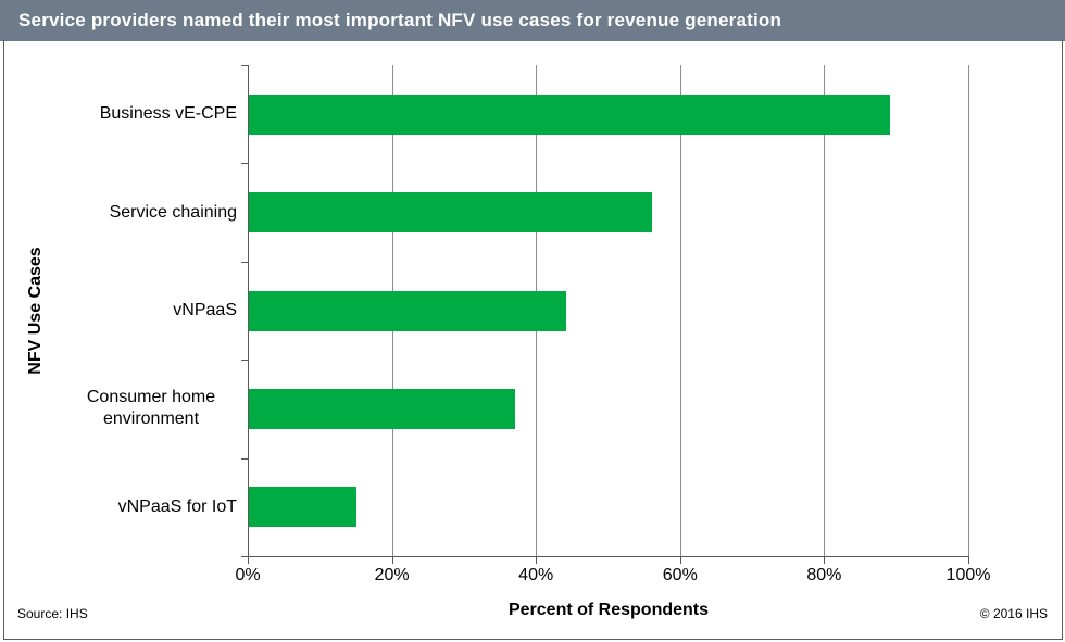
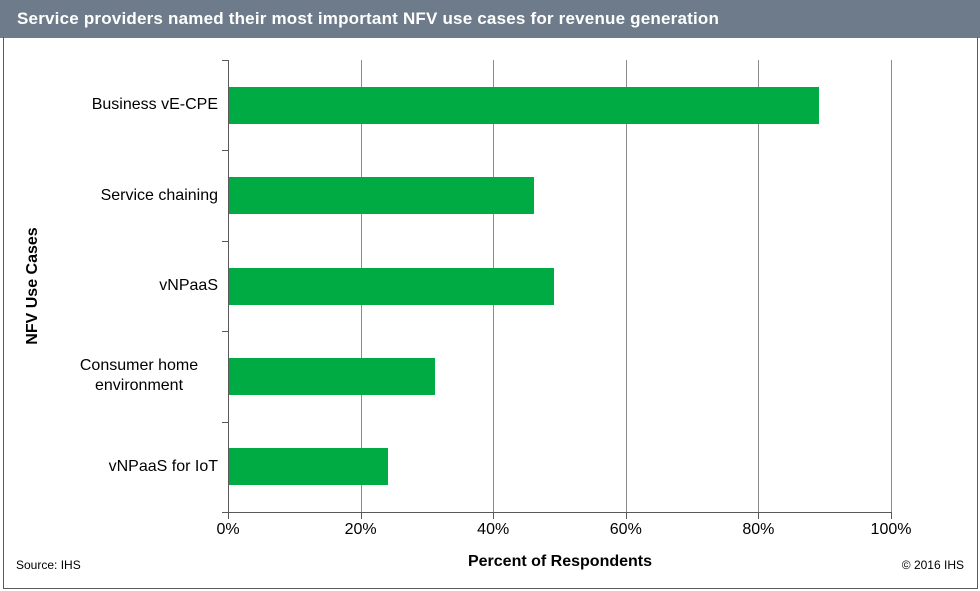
Service chaining: 56% -> 46%
vNPaaS: 44% -> 49%
Consumer home environment: 37% -> 31%
vNPaaS for IoT: 15% -> 24%
